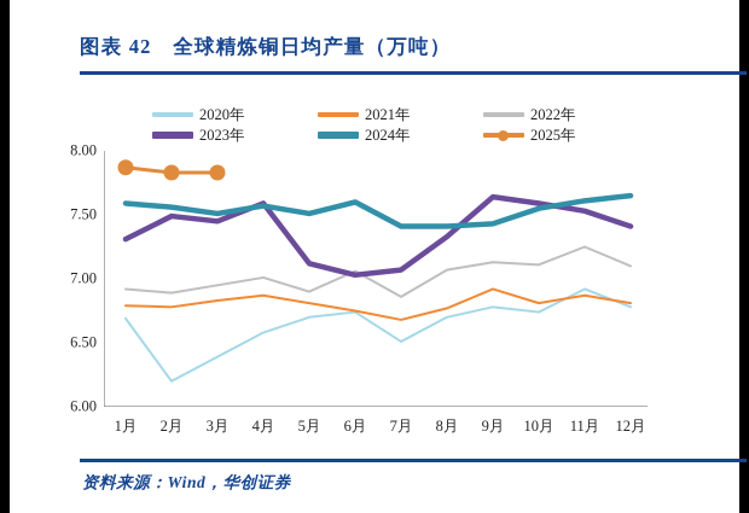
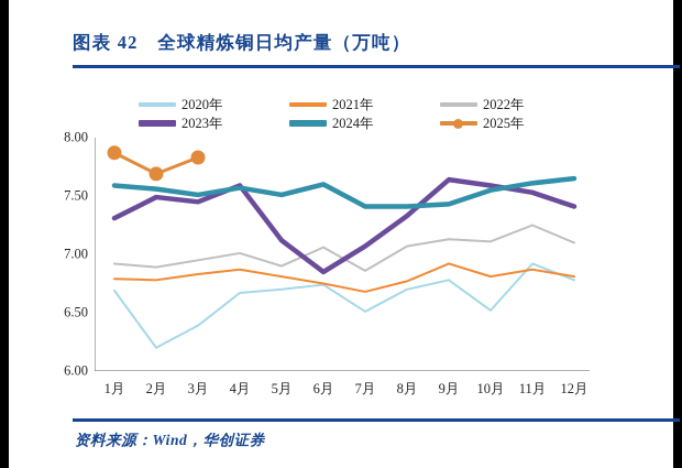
2025年/2月: 7.83 -> 7.69
2020年/4月: 6.58 -> 6.67
2023年/6月: 7.03 -> 6.85
2020年/10月: 6.74 -> 6.52
